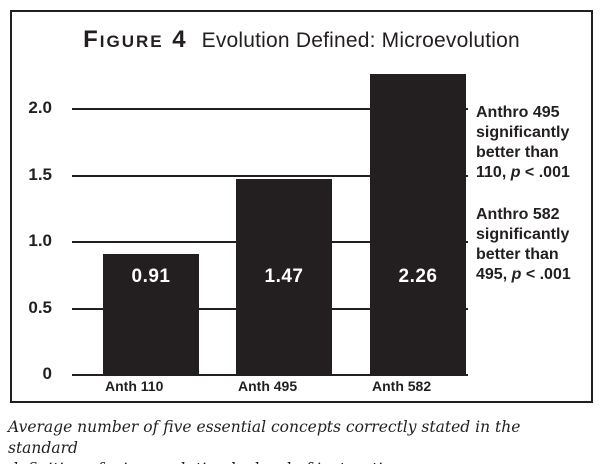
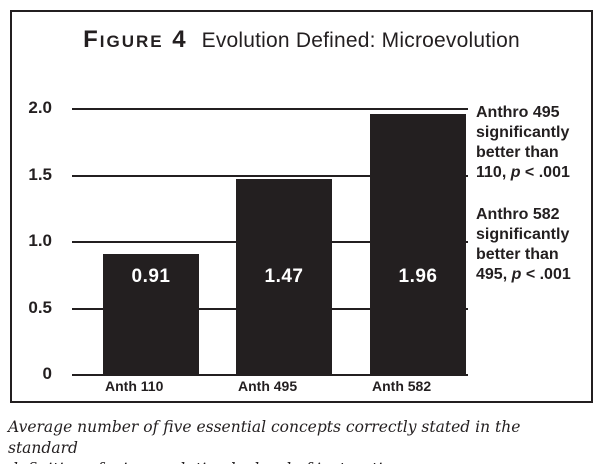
Anth 582: 2.26 -> 1.96
